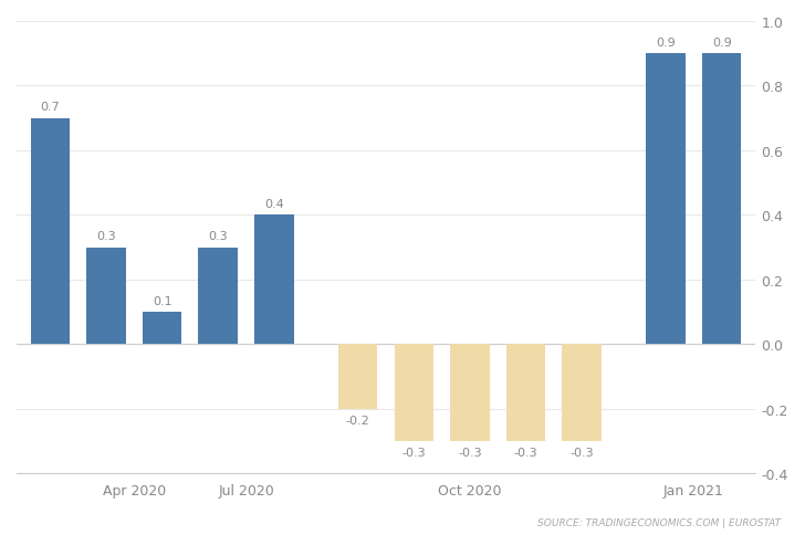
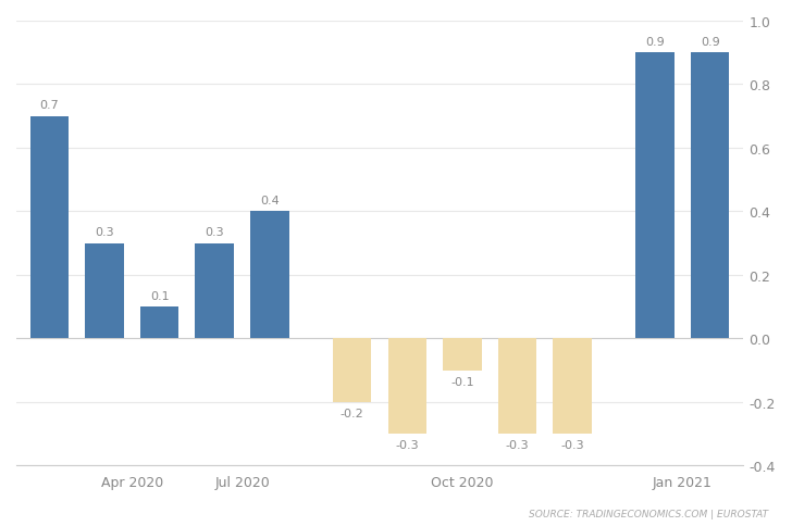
Oct 2020: -0.3 -> -0.1
